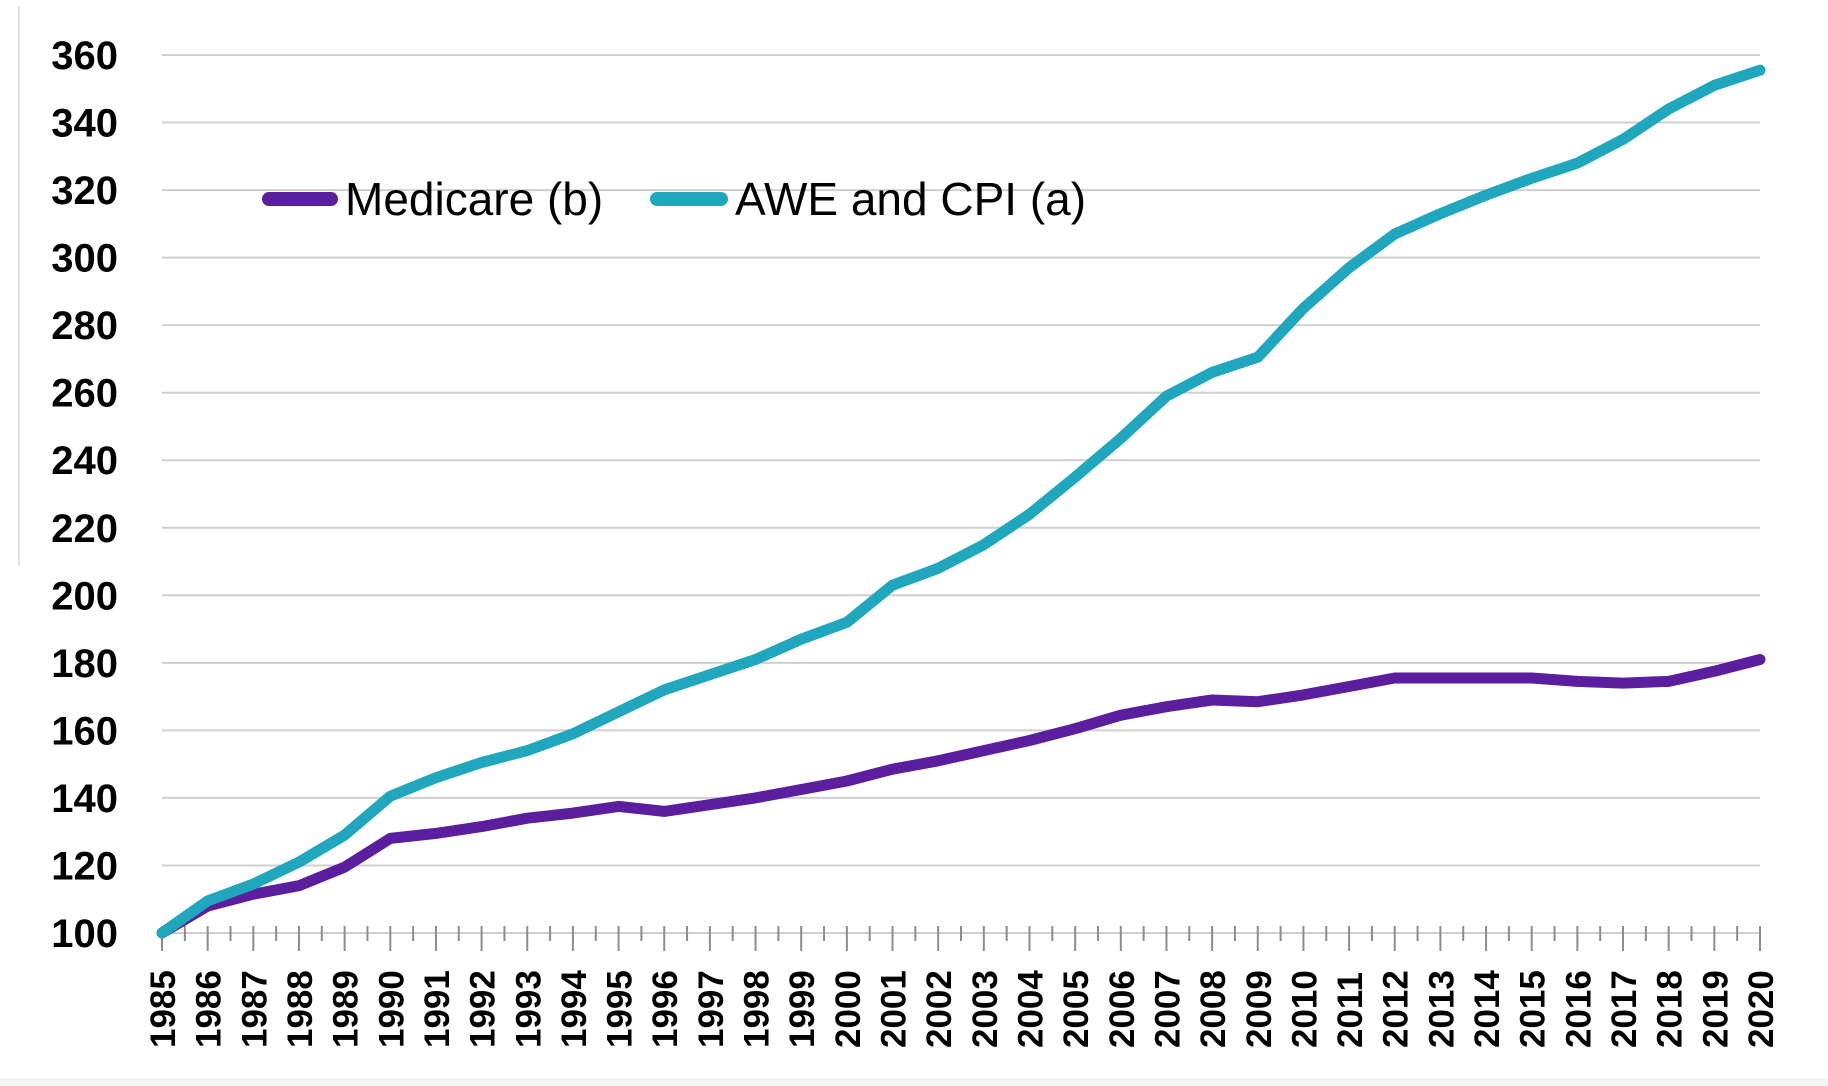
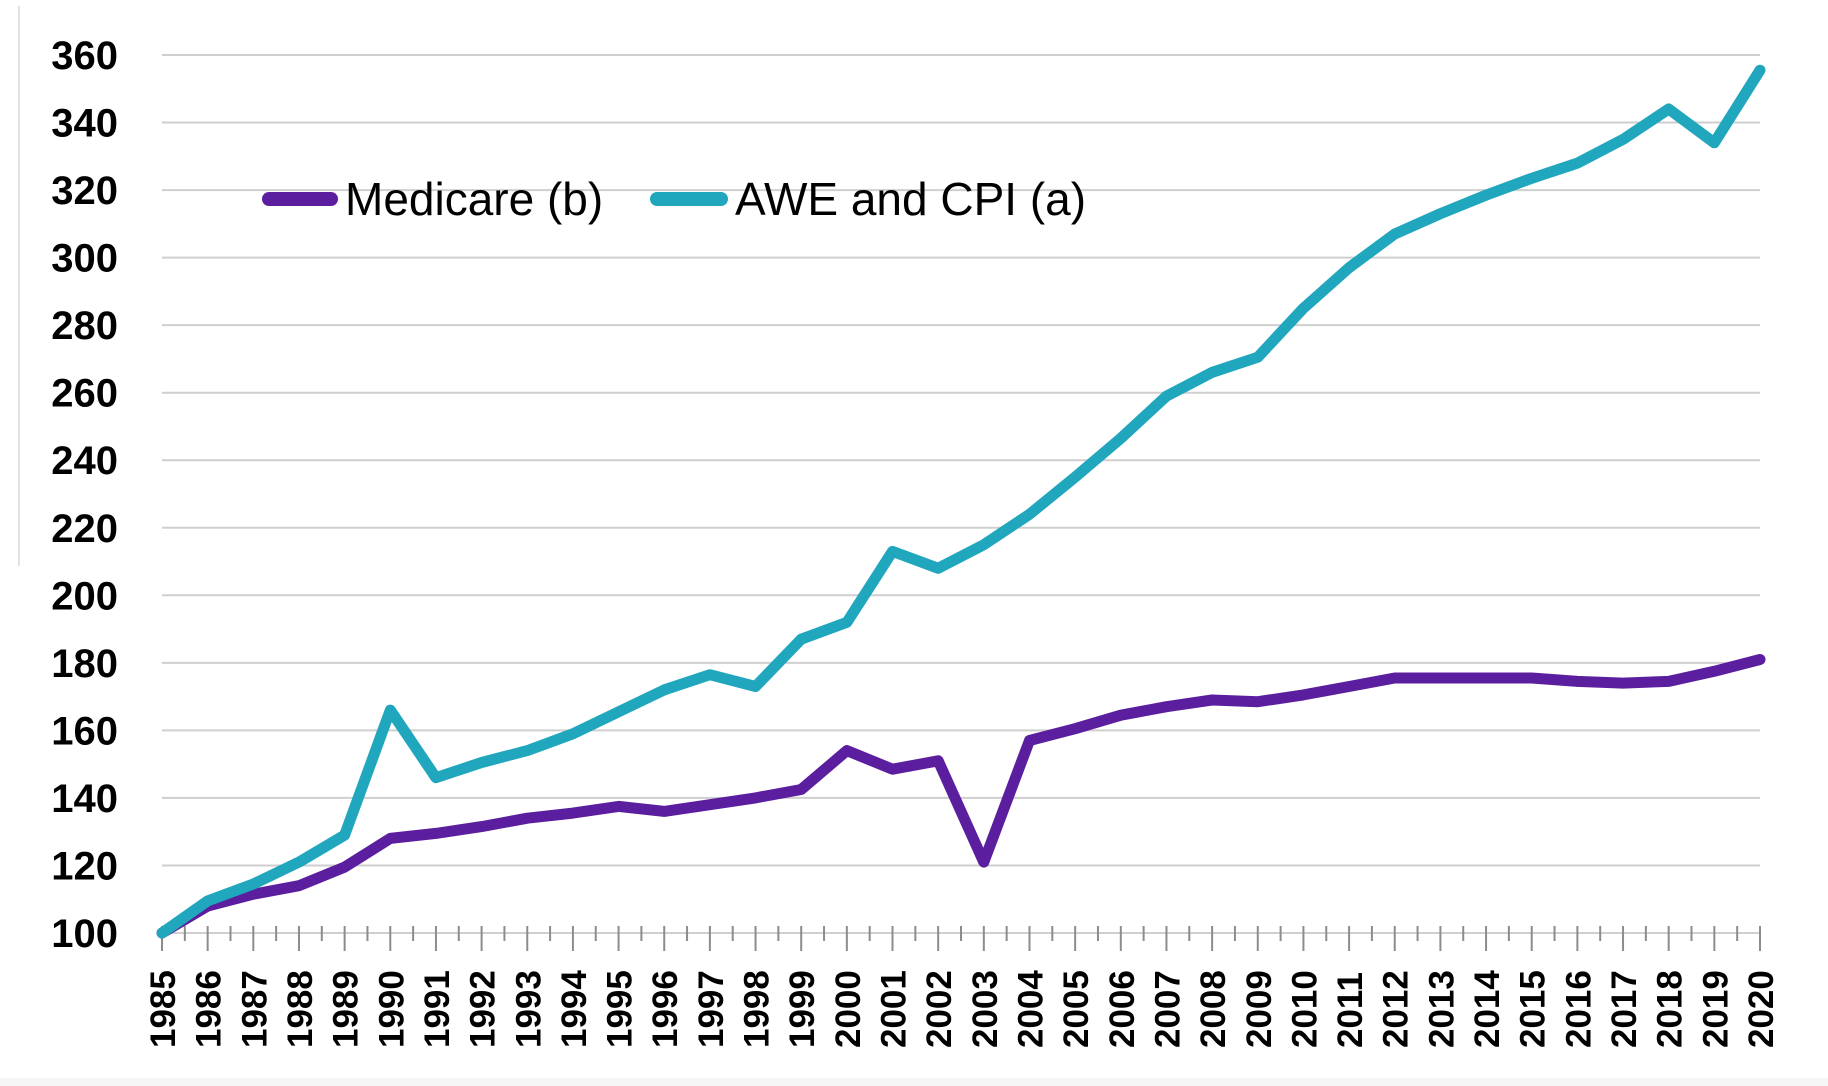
AWE and CPI (a)/1990: 140 -> 166
AWE and CPI (a)/1998: 181 -> 173
Medicare (b)/2000: 145 -> 154
AWE and CPI (a)/2001: 203 -> 213
Medicare (b)/2003: 154 -> 121
AWE and CPI (a)/2019: 351 -> 334
